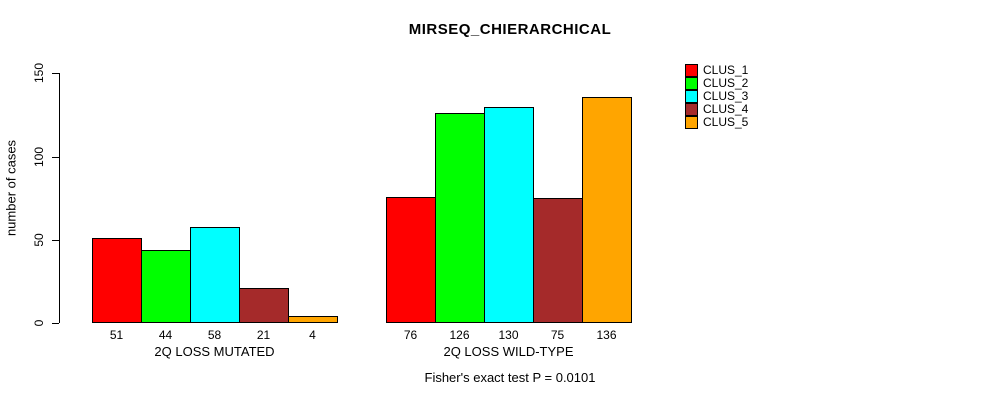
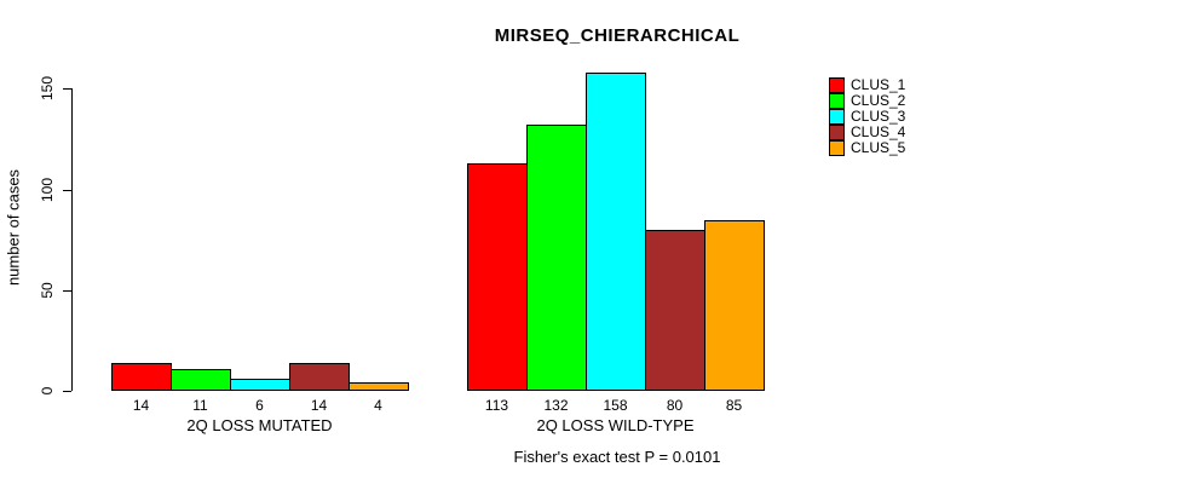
CLUS_1/2Q LOSS MUTATED: 51 -> 14
CLUS_2/2Q LOSS MUTATED: 44 -> 11
CLUS_3/2Q LOSS MUTATED: 58 -> 6
CLUS_4/2Q LOSS MUTATED: 21 -> 14
CLUS_1/2Q LOSS WILD-TYPE: 76 -> 113
CLUS_2/2Q LOSS WILD-TYPE: 126 -> 132
CLUS_3/2Q LOSS WILD-TYPE: 130 -> 158
CLUS_4/2Q LOSS WILD-TYPE: 75 -> 80
CLUS_5/2Q LOSS WILD-TYPE: 136 -> 85
